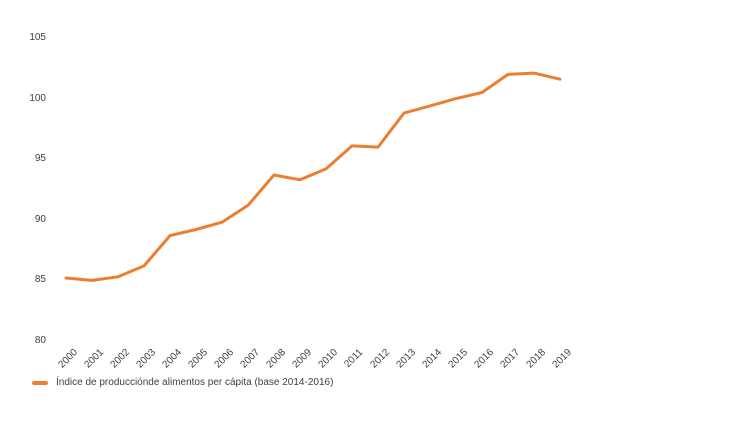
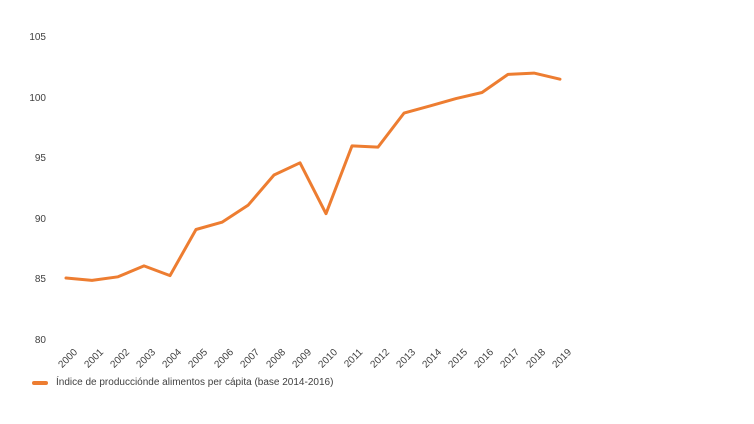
2004: 88.7 -> 85.4
2009: 93.3 -> 94.7
2010: 94.2 -> 90.5
